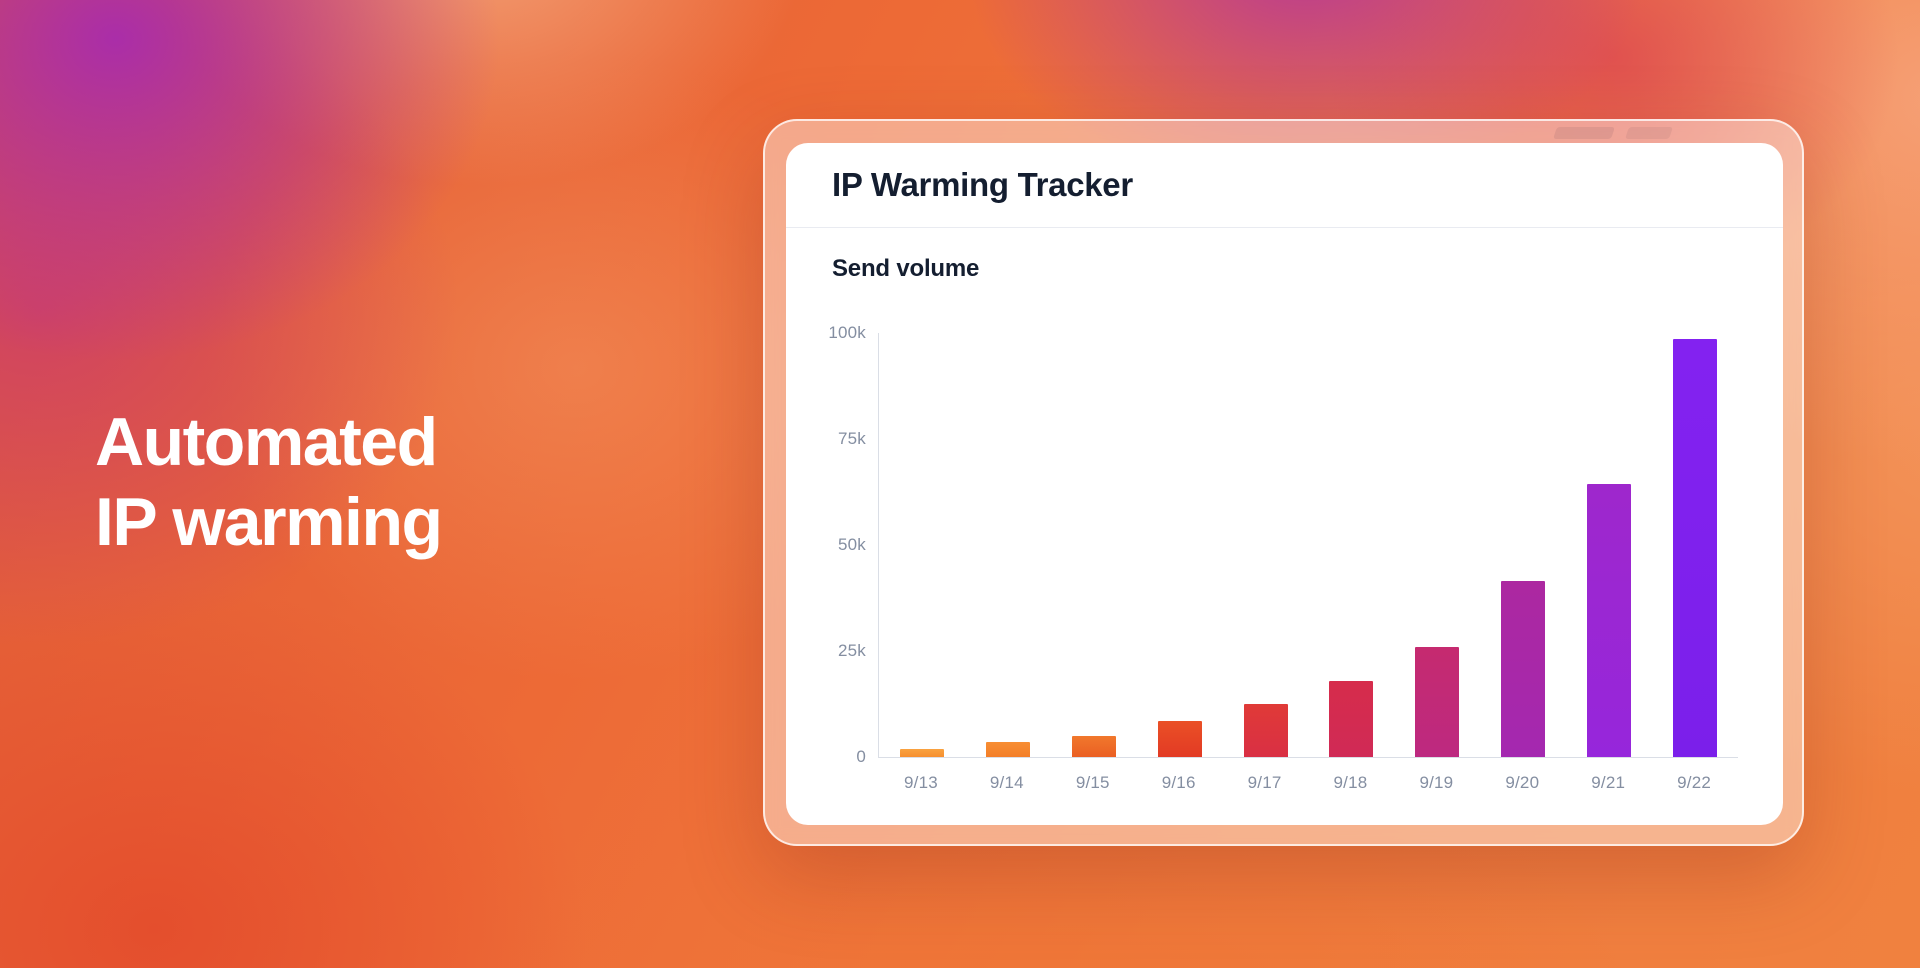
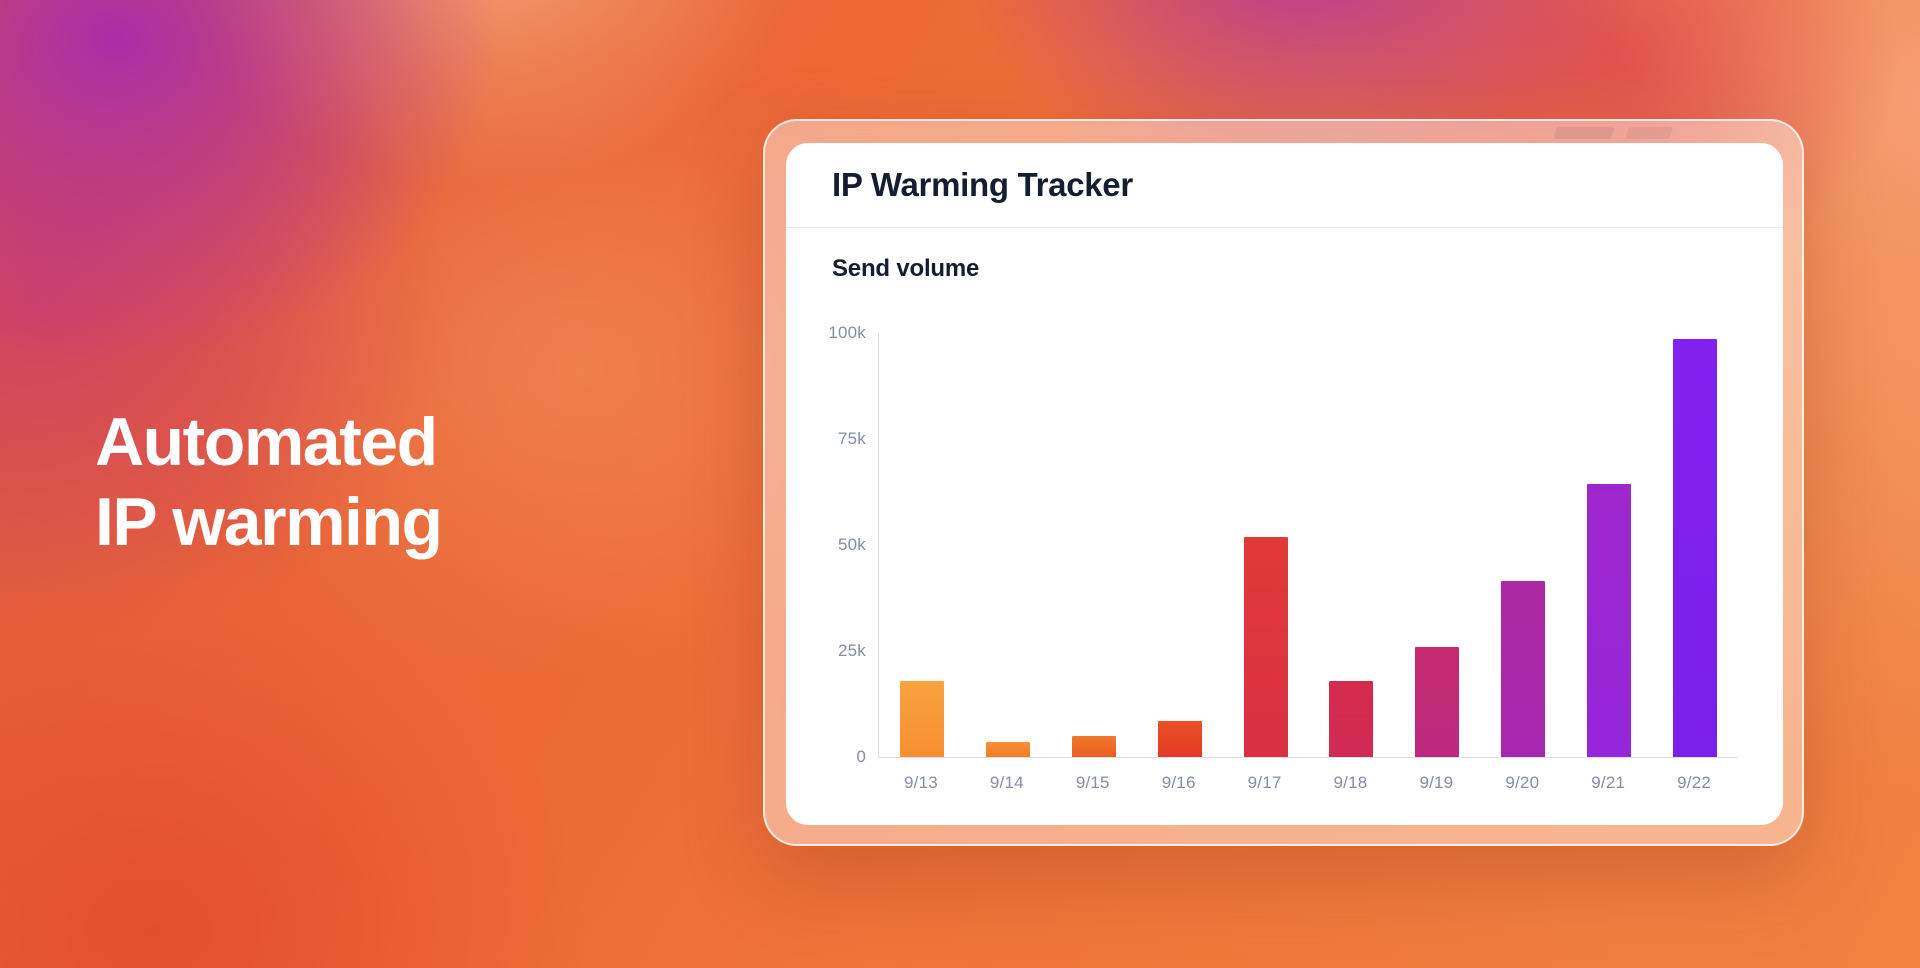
9/13: 2k -> 18k
9/17: 12k -> 52k
